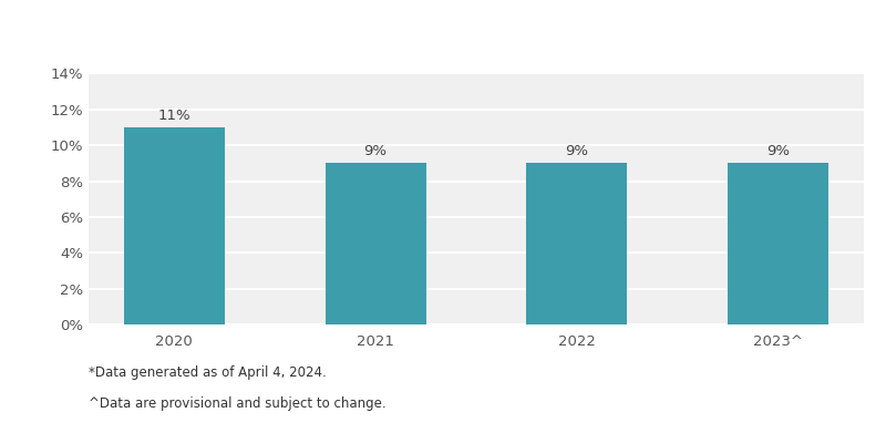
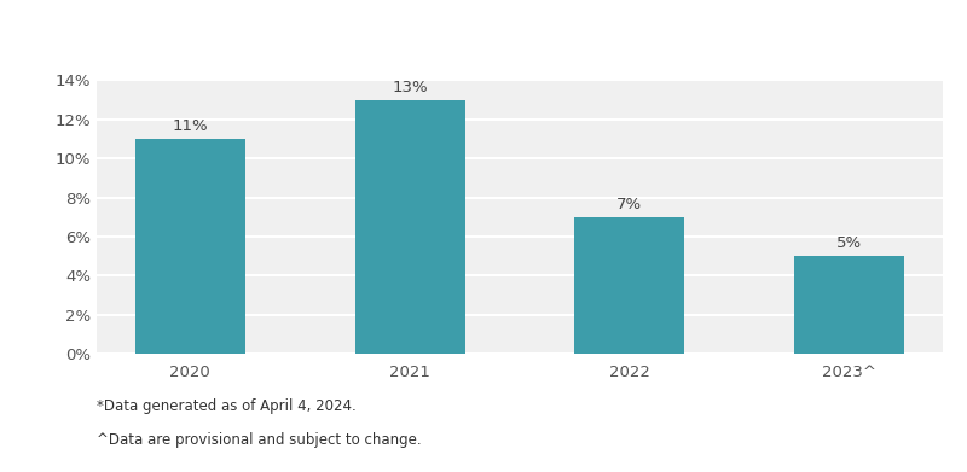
2021: 9% -> 13%
2022: 9% -> 7%
2023^: 9% -> 5%
